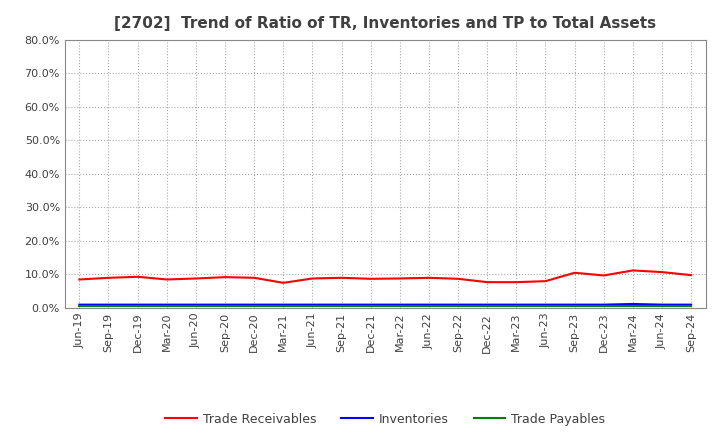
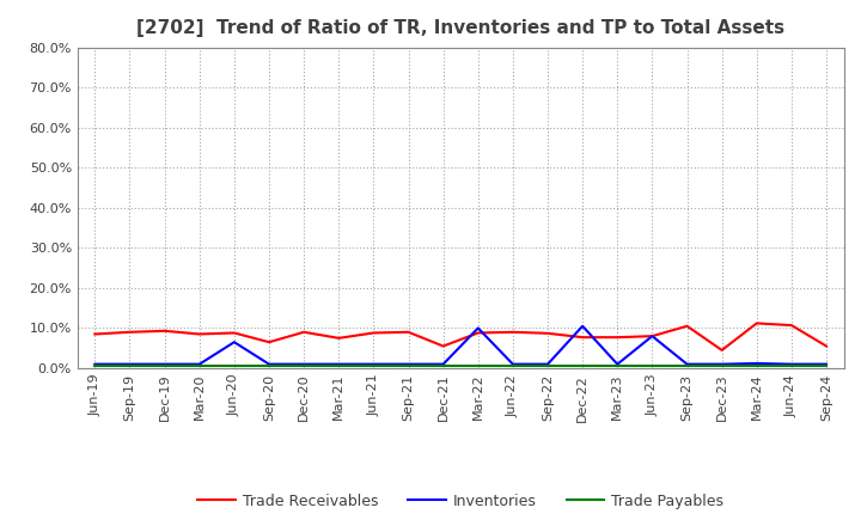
Inventories/Jun-20: 1.0% -> 6.5%
Trade Receivables/Sep-20: 9.2% -> 6.5%
Trade Receivables/Dec-21: 8.7% -> 5.5%
Inventories/Mar-22: 1.0% -> 10.0%
Inventories/Dec-22: 1.0% -> 10.5%
Inventories/Jun-23: 1.0% -> 8.0%
Trade Receivables/Dec-23: 9.7% -> 4.5%
Trade Receivables/Sep-24: 9.8% -> 5.5%
